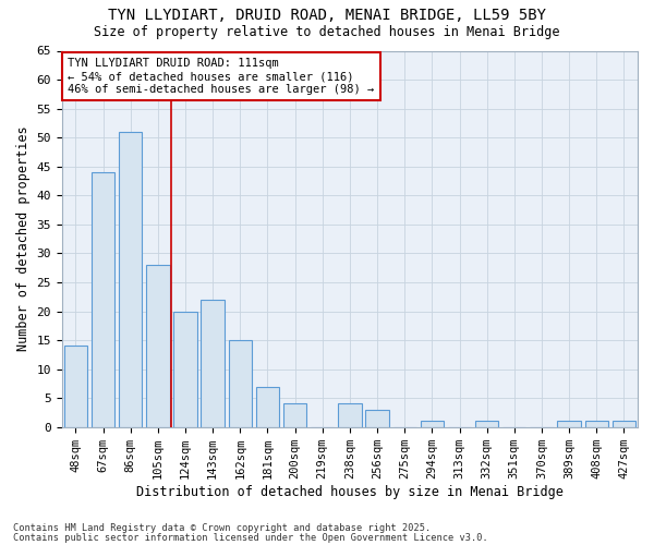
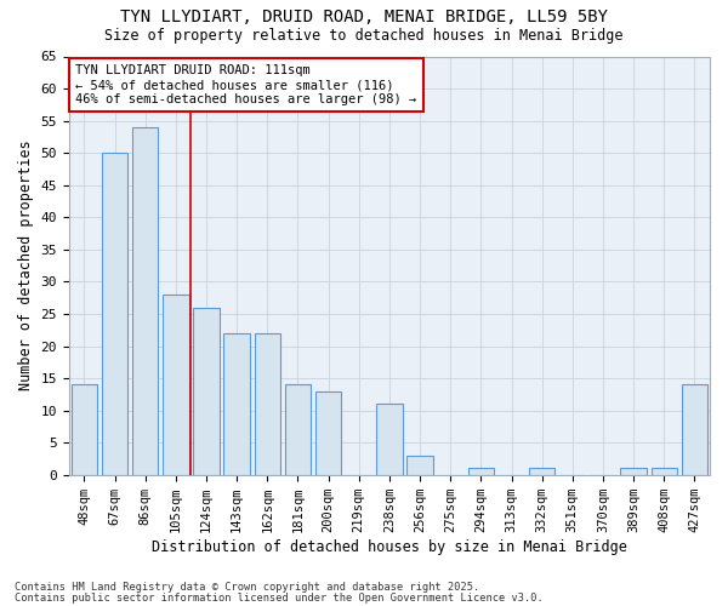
67sqm: 44 -> 50
86sqm: 51 -> 54
124sqm: 20 -> 26
162sqm: 15 -> 22
181sqm: 7 -> 14
200sqm: 4 -> 13
238sqm: 4 -> 11
427sqm: 1 -> 14
